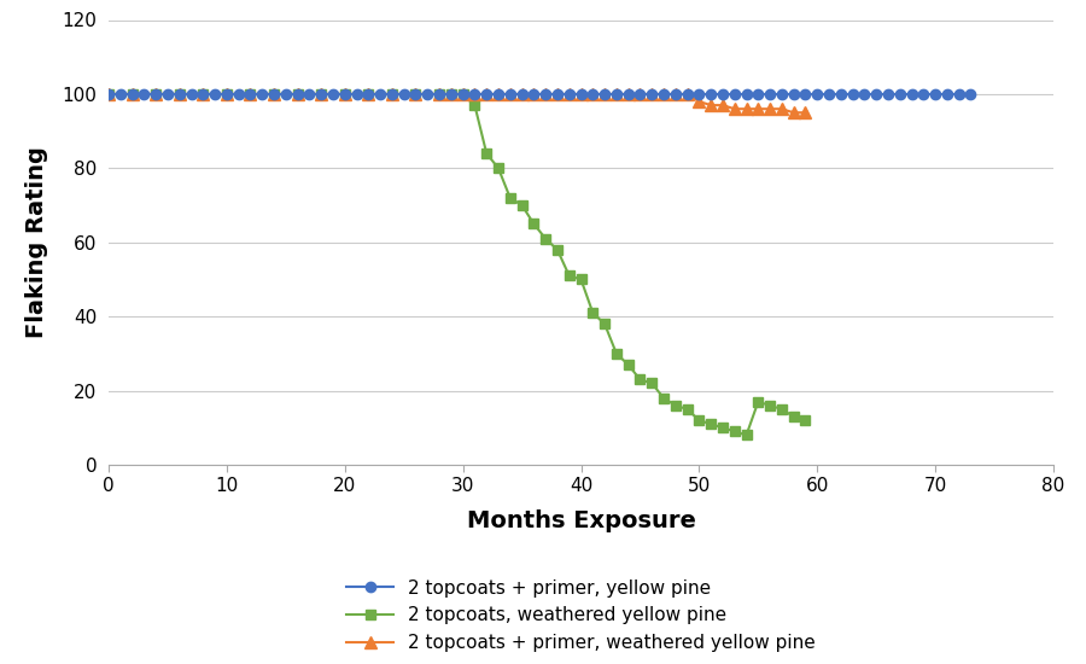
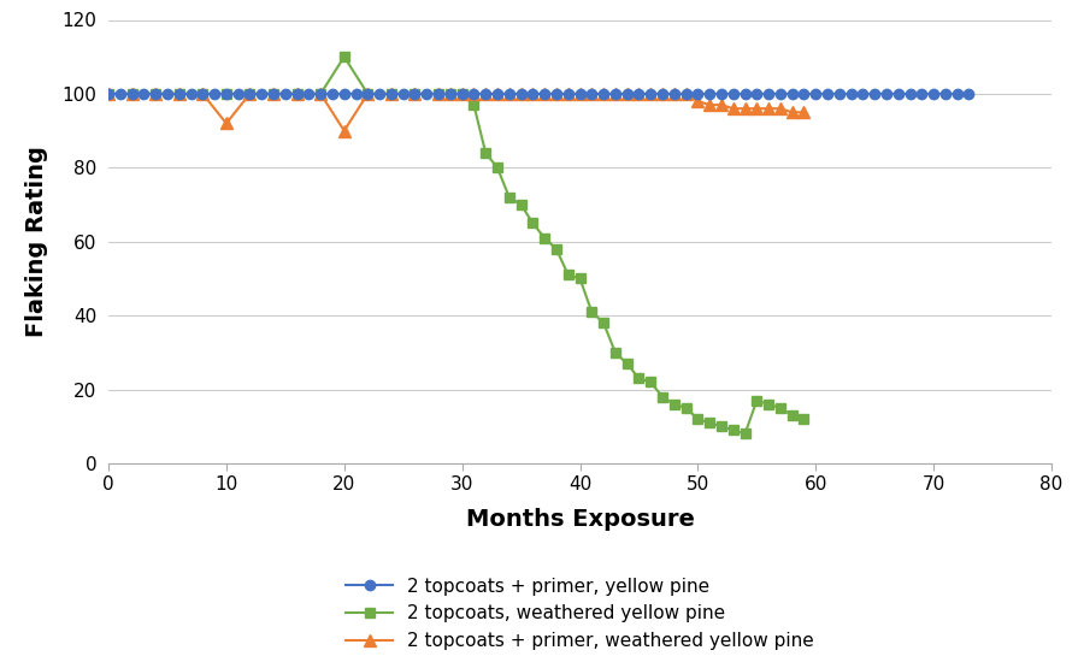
2 topcoats + primer, weathered yellow pine/10: 100 -> 92
2 topcoats, weathered yellow pine/20: 100 -> 110
2 topcoats + primer, weathered yellow pine/20: 100 -> 90
